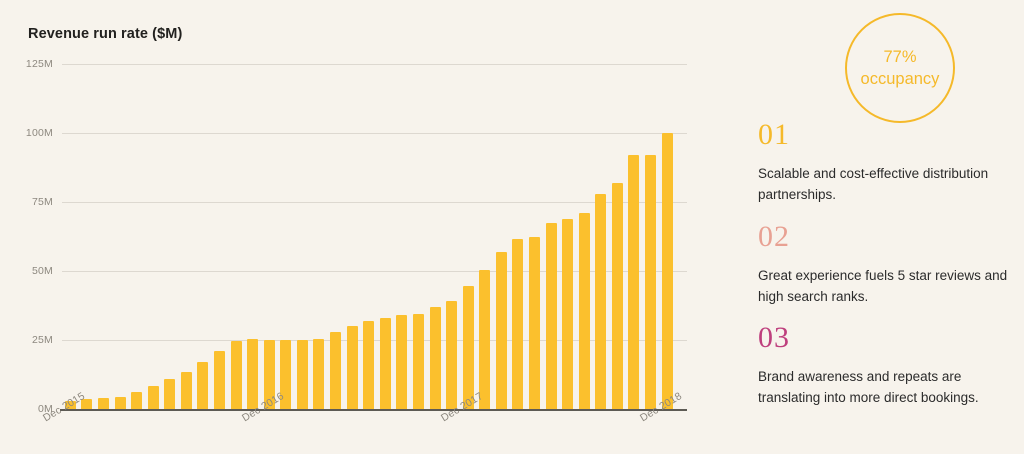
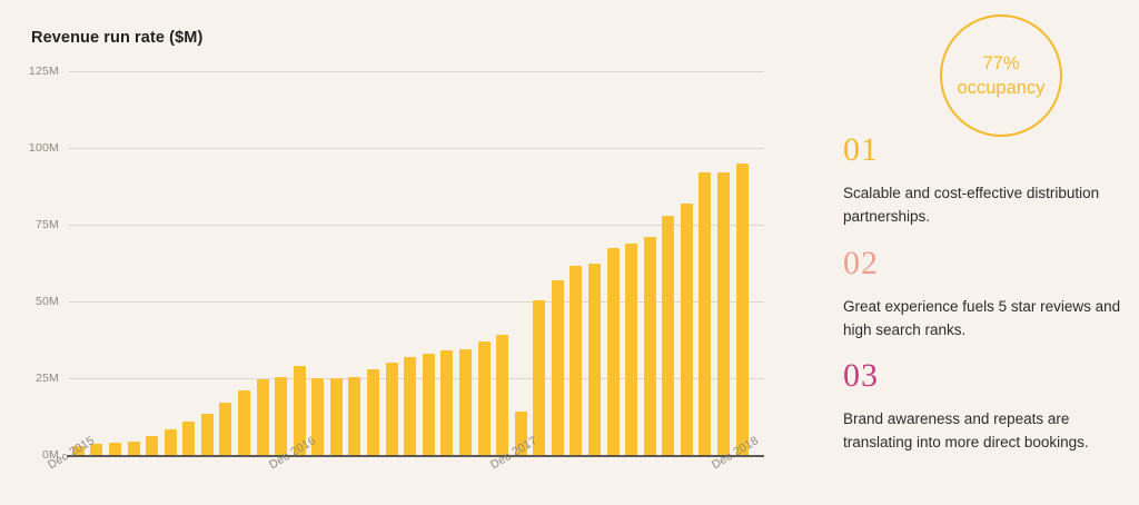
Dec 2016: 25M -> 29M
Dec 2017: 44M -> 14M
Dec 2018: 100M -> 95M
